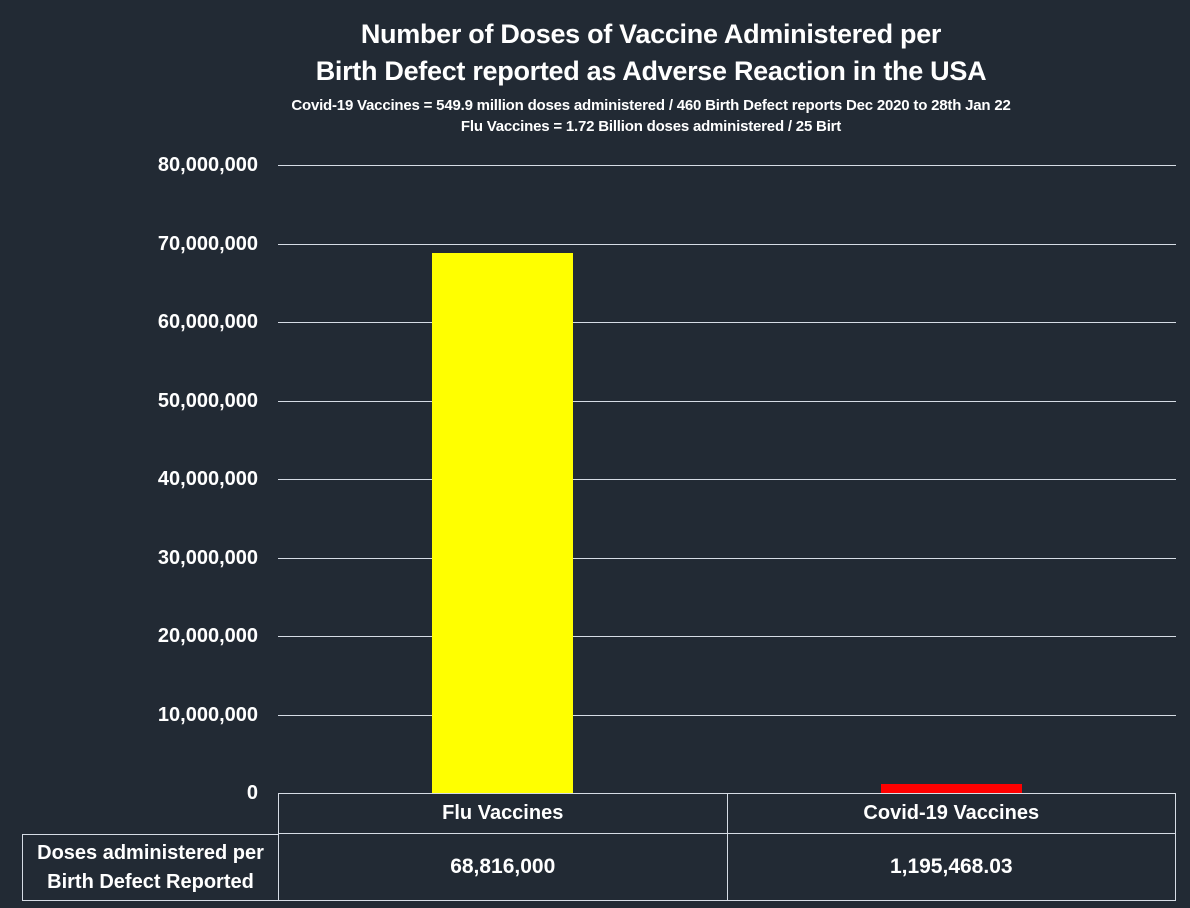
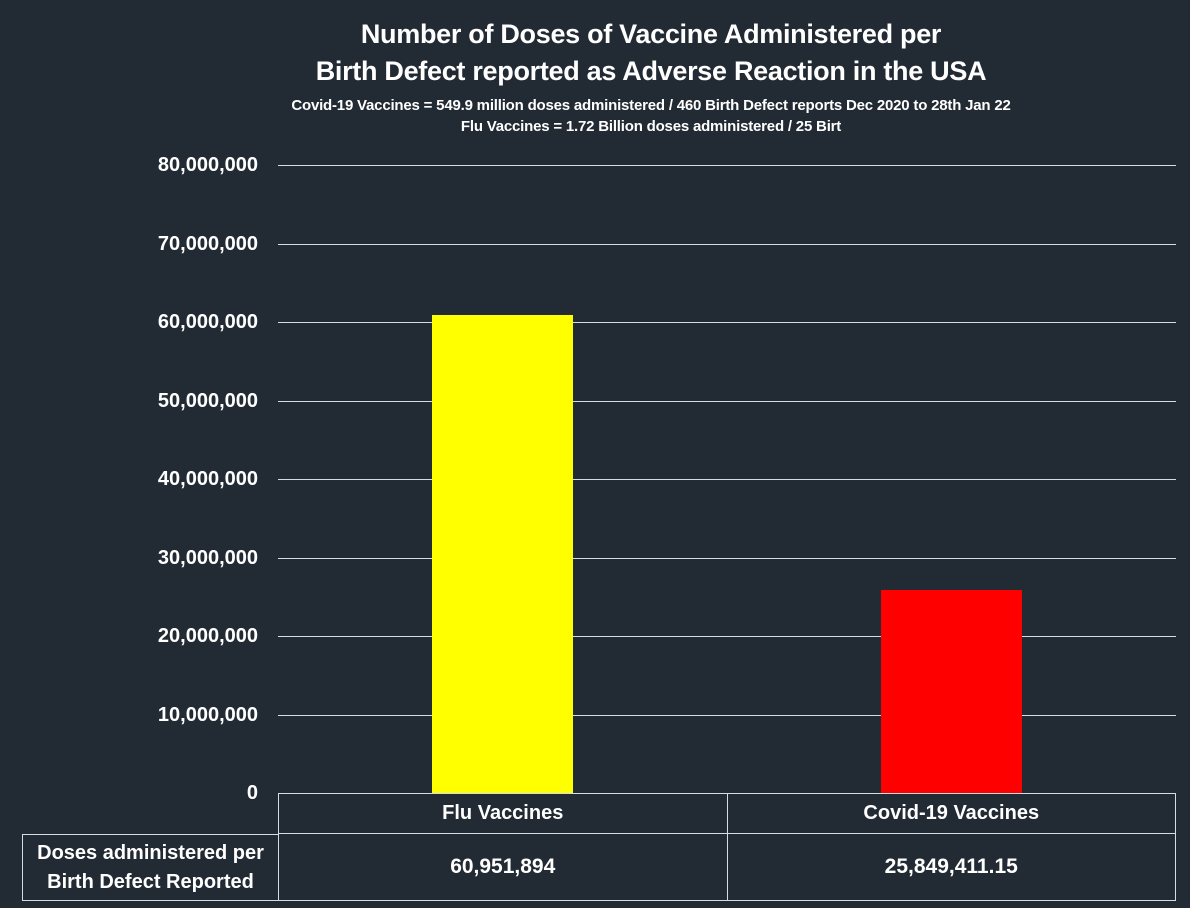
Flu Vaccines: 68,816,000 -> 60,951,894
Covid-19 Vaccines: 1,195,468.03 -> 25,849,411.15
